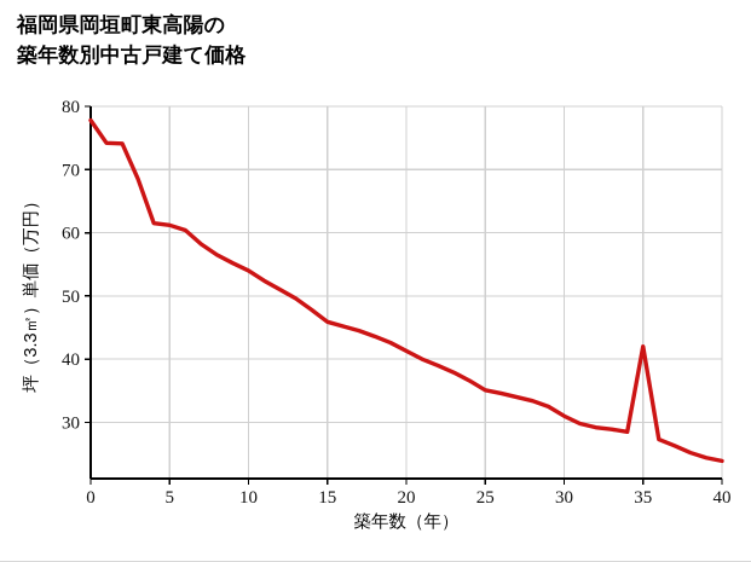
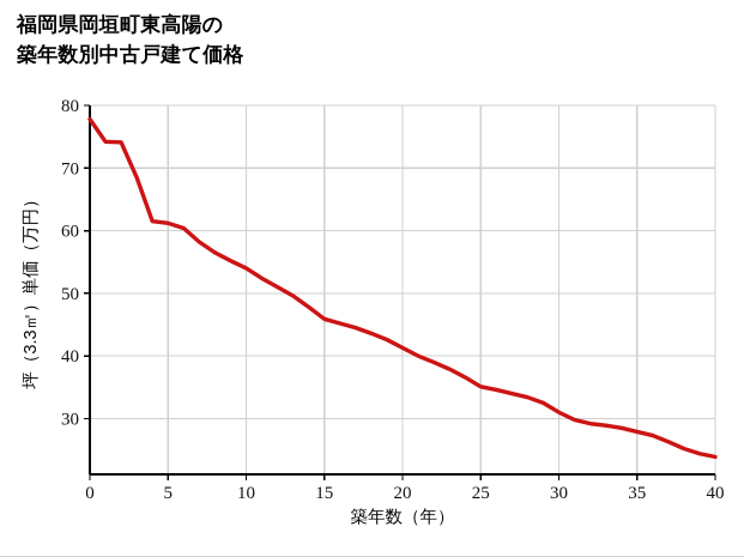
35: 42 -> 28
